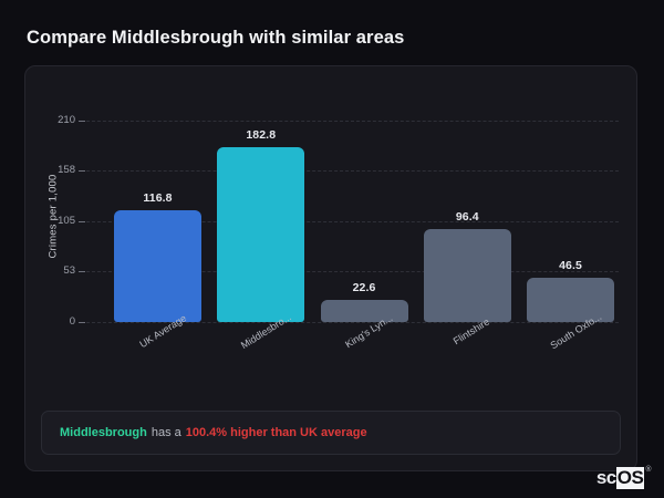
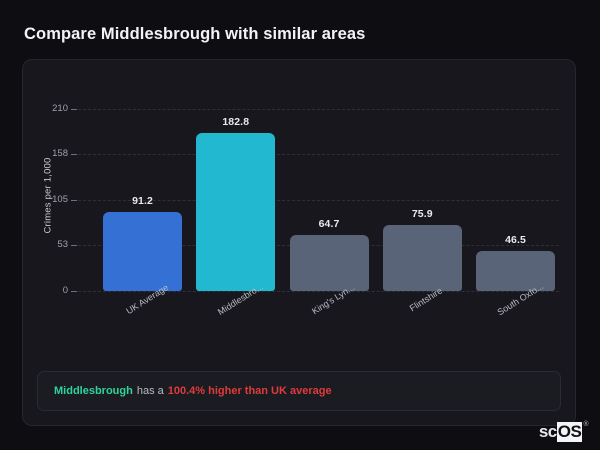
UK Average: 116.8 -> 91.2
King's Lyn...: 22.6 -> 64.7
Flintshire: 96.4 -> 75.9
